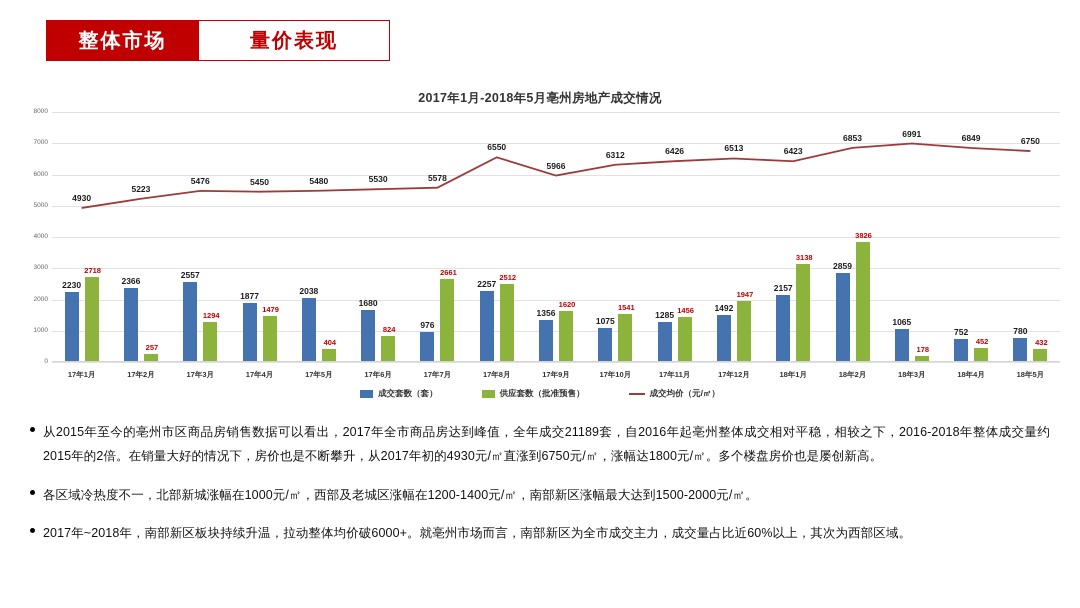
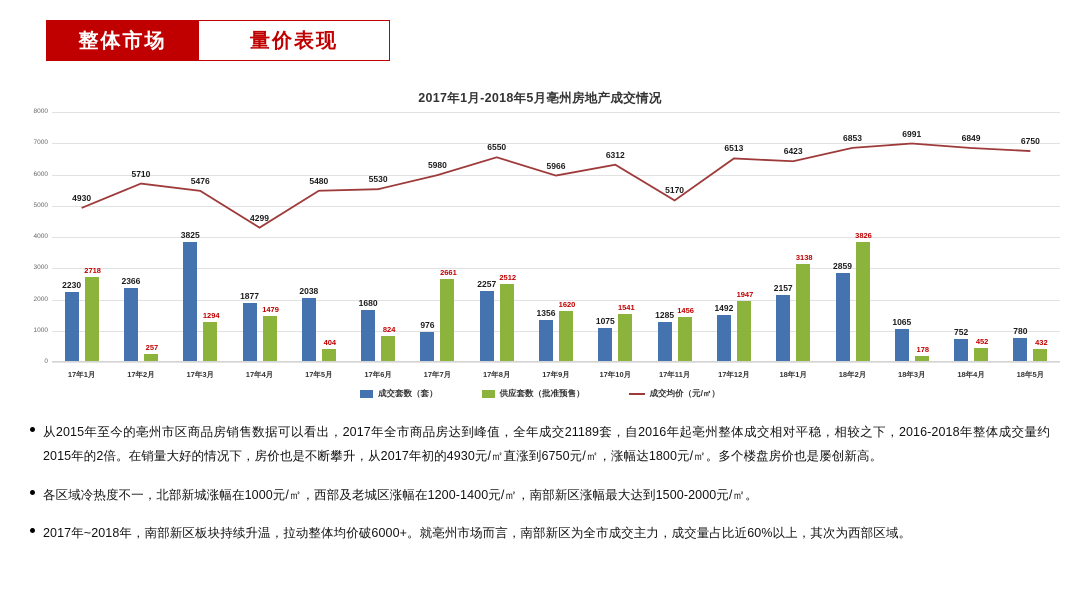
成交均价（元/㎡）/17年2月: 5223 -> 5710
成交套数（套）/17年3月: 2557 -> 3825
成交均价（元/㎡）/17年4月: 5450 -> 4299
成交均价（元/㎡）/17年7月: 5578 -> 5980
成交均价（元/㎡）/17年11月: 6426 -> 5170
